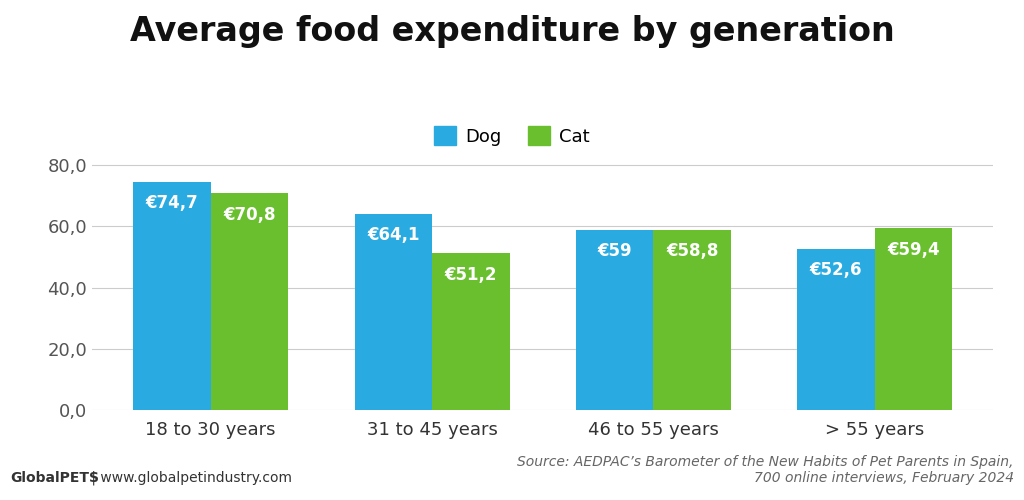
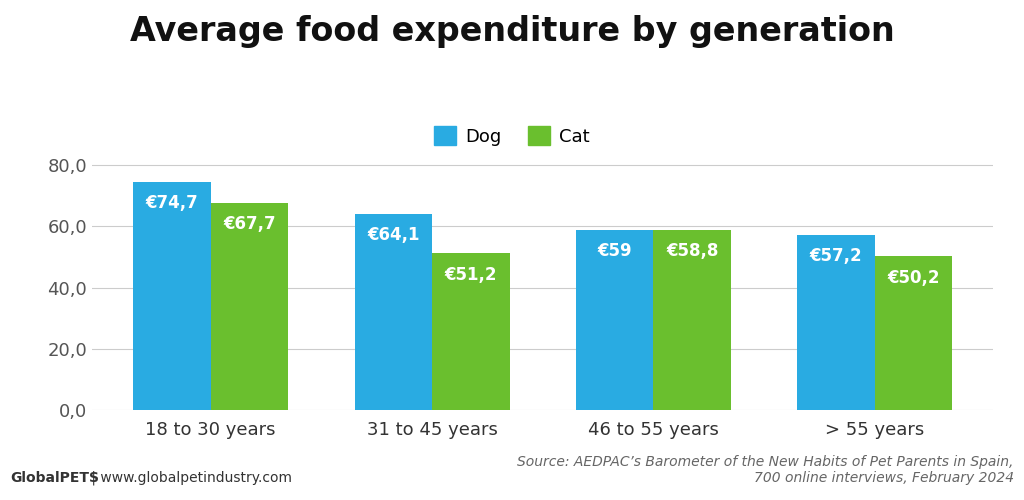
Cat/18 to 30 years: €70,8 -> €67,7
Dog/> 55 years: €52,6 -> €57,2
Cat/> 55 years: €59,4 -> €50,2
